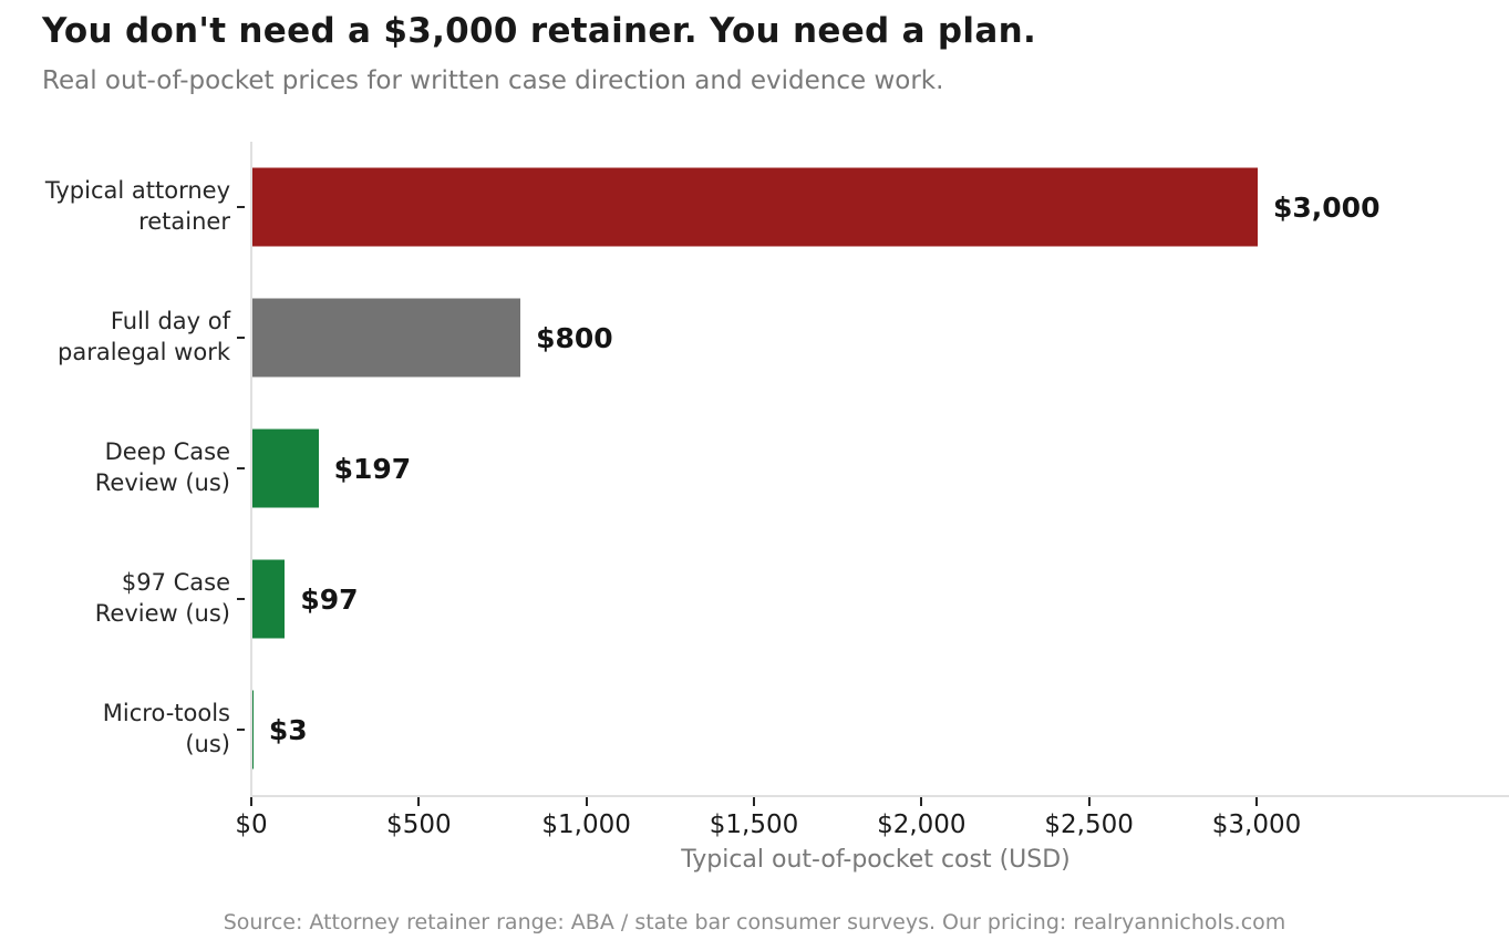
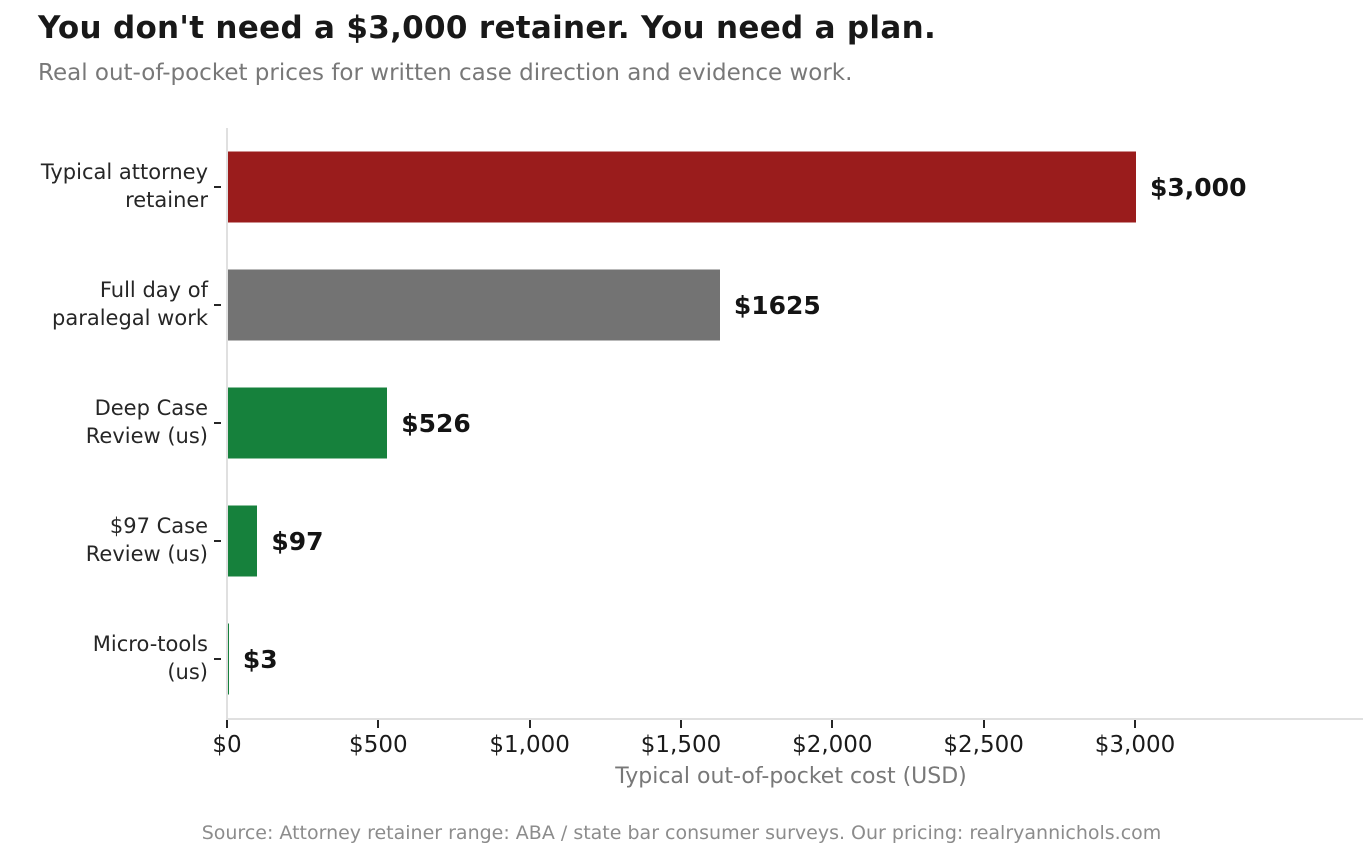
Full day of paralegal work: $800 -> $1625
Deep Case Review (us): $197 -> $526
